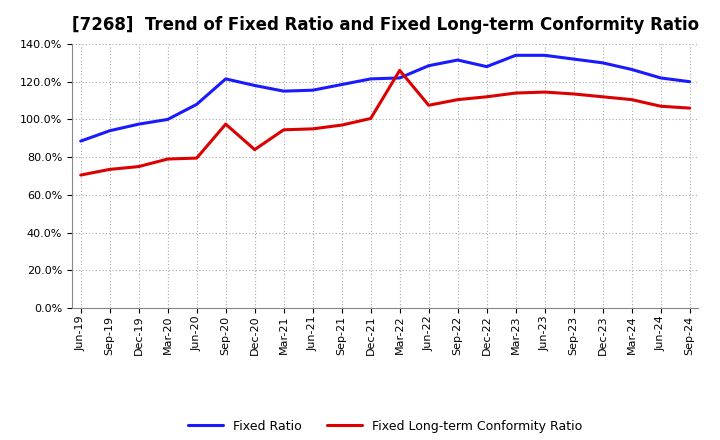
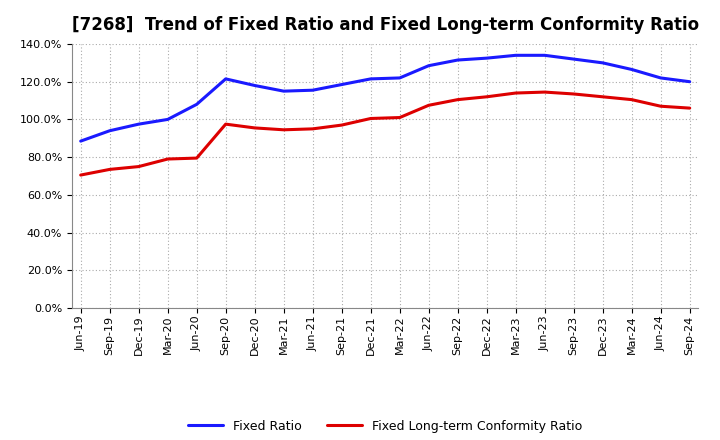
Fixed Long-term Conformity Ratio/Dec-20: 84% -> 96%
Fixed Long-term Conformity Ratio/Mar-22: 126% -> 101%
Fixed Ratio/Dec-22: 128% -> 132%
